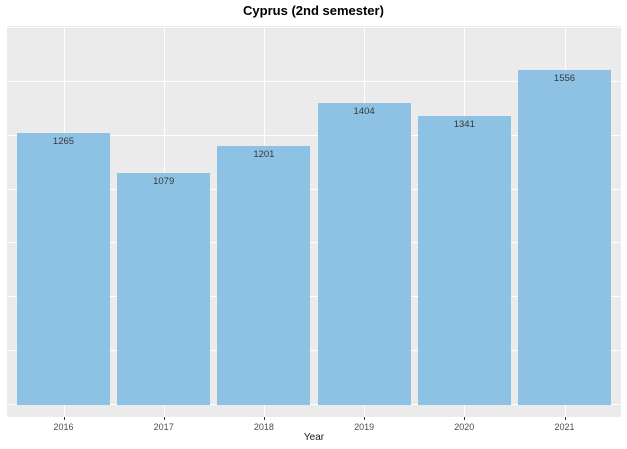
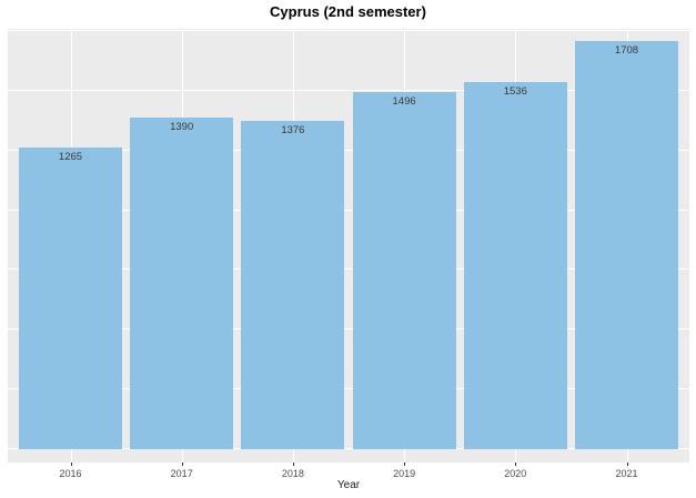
2017: 1079 -> 1390
2018: 1201 -> 1376
2019: 1404 -> 1496
2020: 1341 -> 1536
2021: 1556 -> 1708
